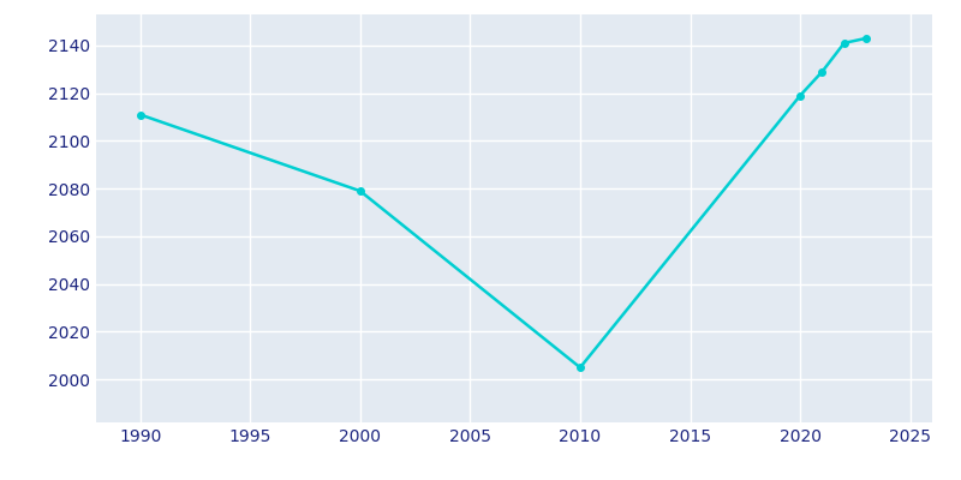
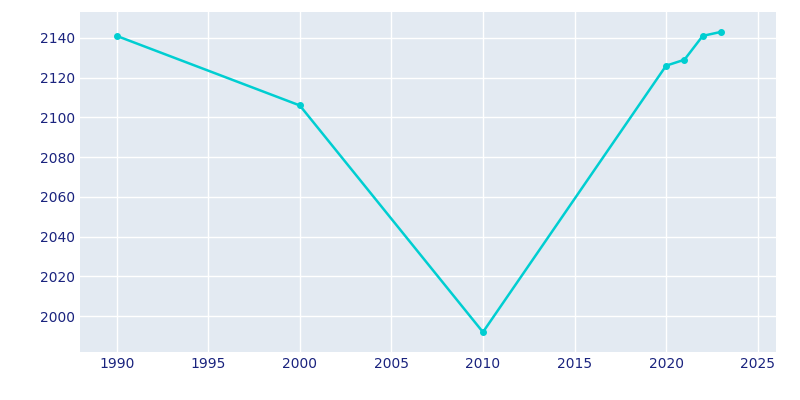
1990: 2111 -> 2141
2000: 2079 -> 2106
2010: 2005 -> 1992
2020: 2119 -> 2126
